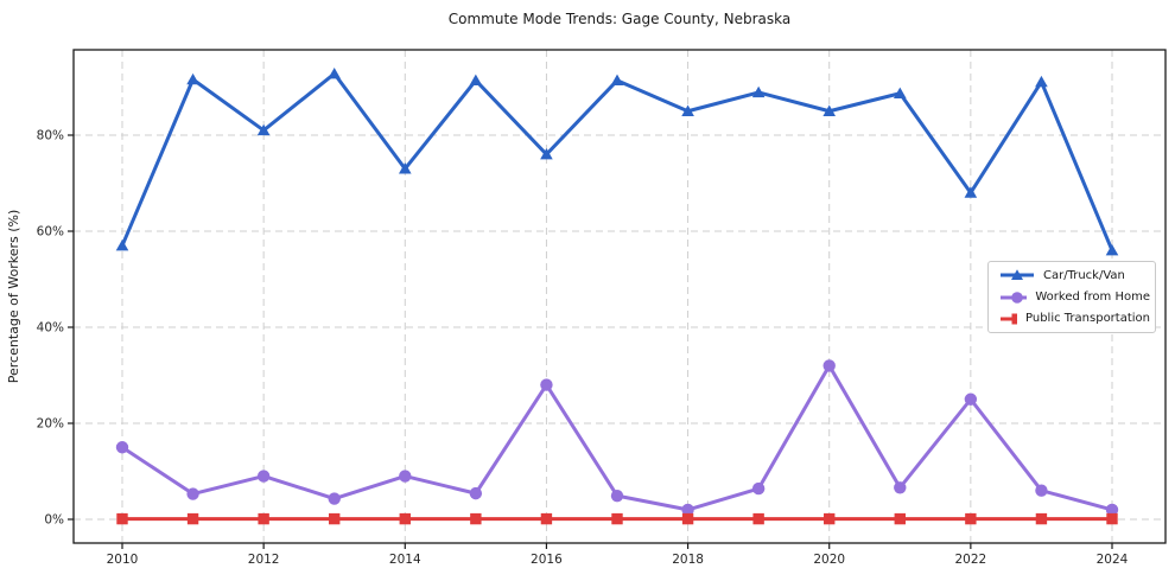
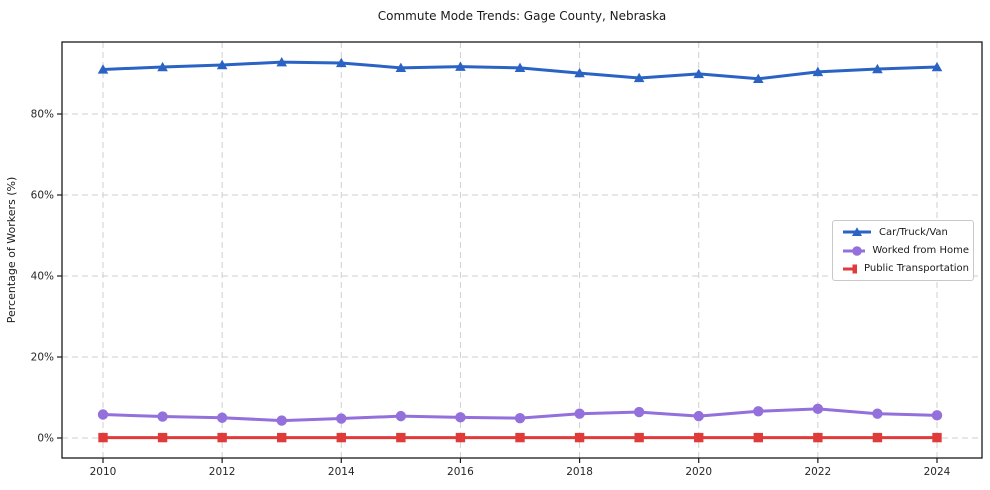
Car/Truck/Van/2010: 57% -> 91%
Worked from Home/2010: 15% -> 6%
Car/Truck/Van/2012: 81% -> 92%
Worked from Home/2012: 9% -> 5%
Car/Truck/Van/2014: 73% -> 93%
Worked from Home/2014: 9% -> 5%
Car/Truck/Van/2016: 76% -> 92%
Worked from Home/2016: 28% -> 5%
Car/Truck/Van/2018: 85% -> 90%
Worked from Home/2018: 2% -> 6%
Car/Truck/Van/2020: 85% -> 90%
Worked from Home/2020: 32% -> 5%
Car/Truck/Van/2022: 68% -> 90%
Worked from Home/2022: 25% -> 7%
Car/Truck/Van/2024: 56% -> 92%
Worked from Home/2024: 2% -> 6%
